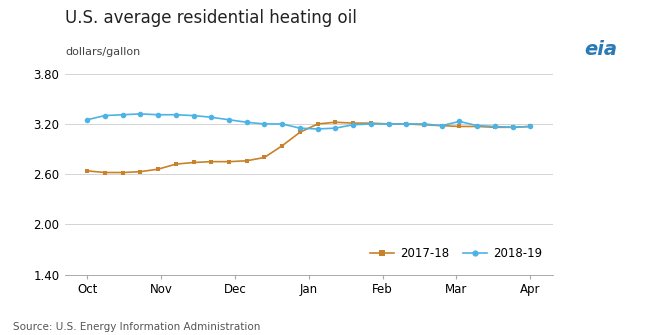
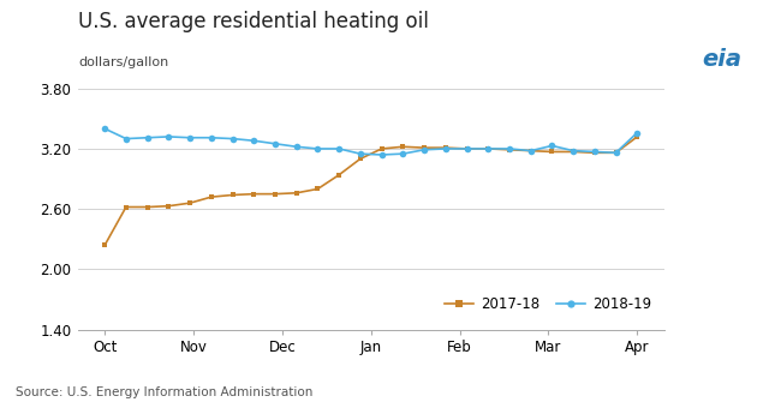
2017-18/Oct: 2.64 -> 2.24
2018-19/Oct: 3.25 -> 3.40
2017-18/Apr: 3.17 -> 3.32
2018-19/Apr: 3.17 -> 3.36
